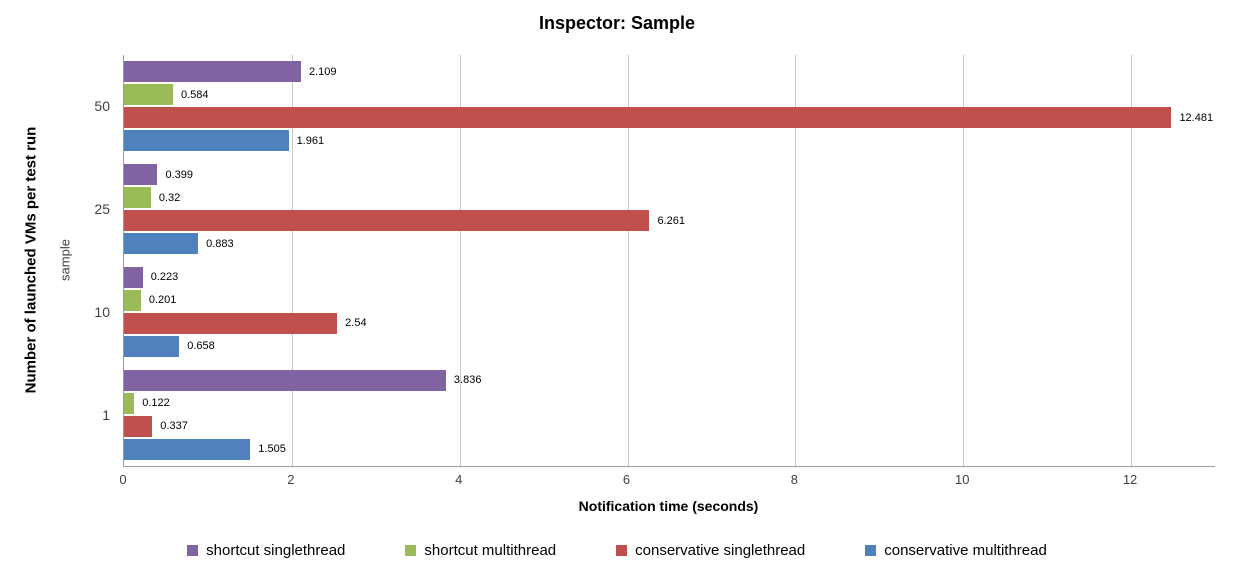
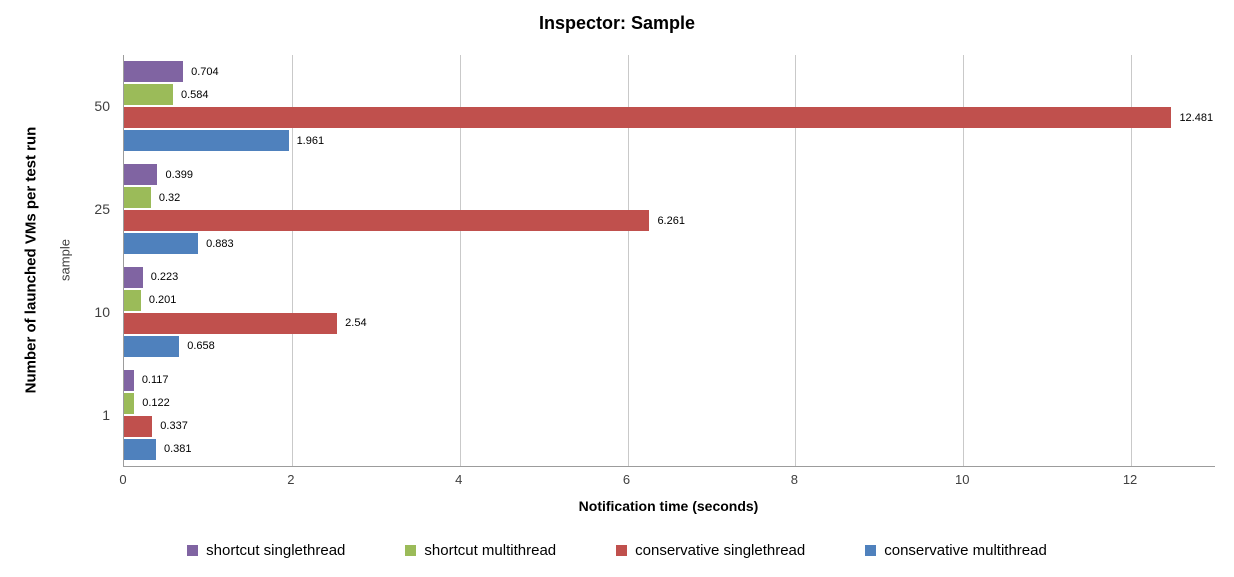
shortcut singlethread/50: 2.109 -> 0.704
shortcut singlethread/1: 3.836 -> 0.117
conservative multithread/1: 1.505 -> 0.381
